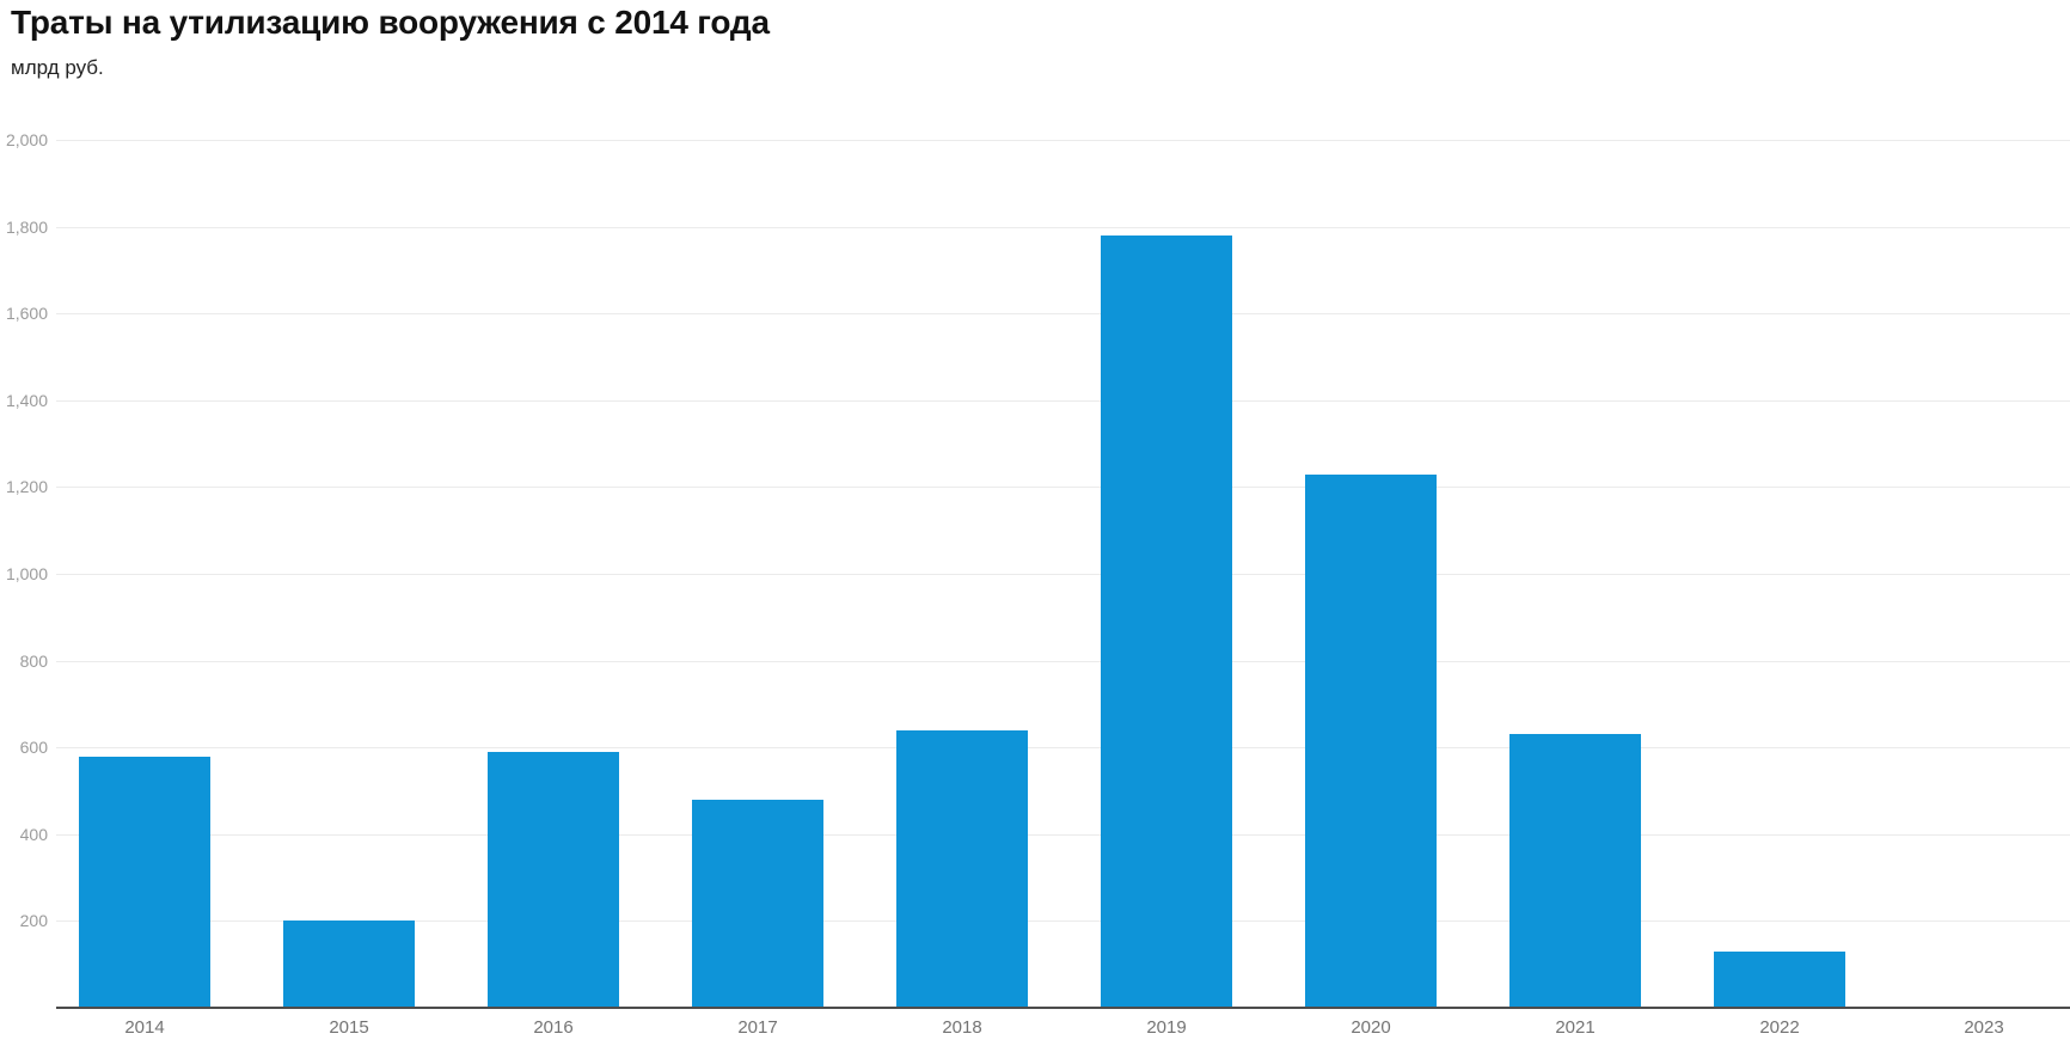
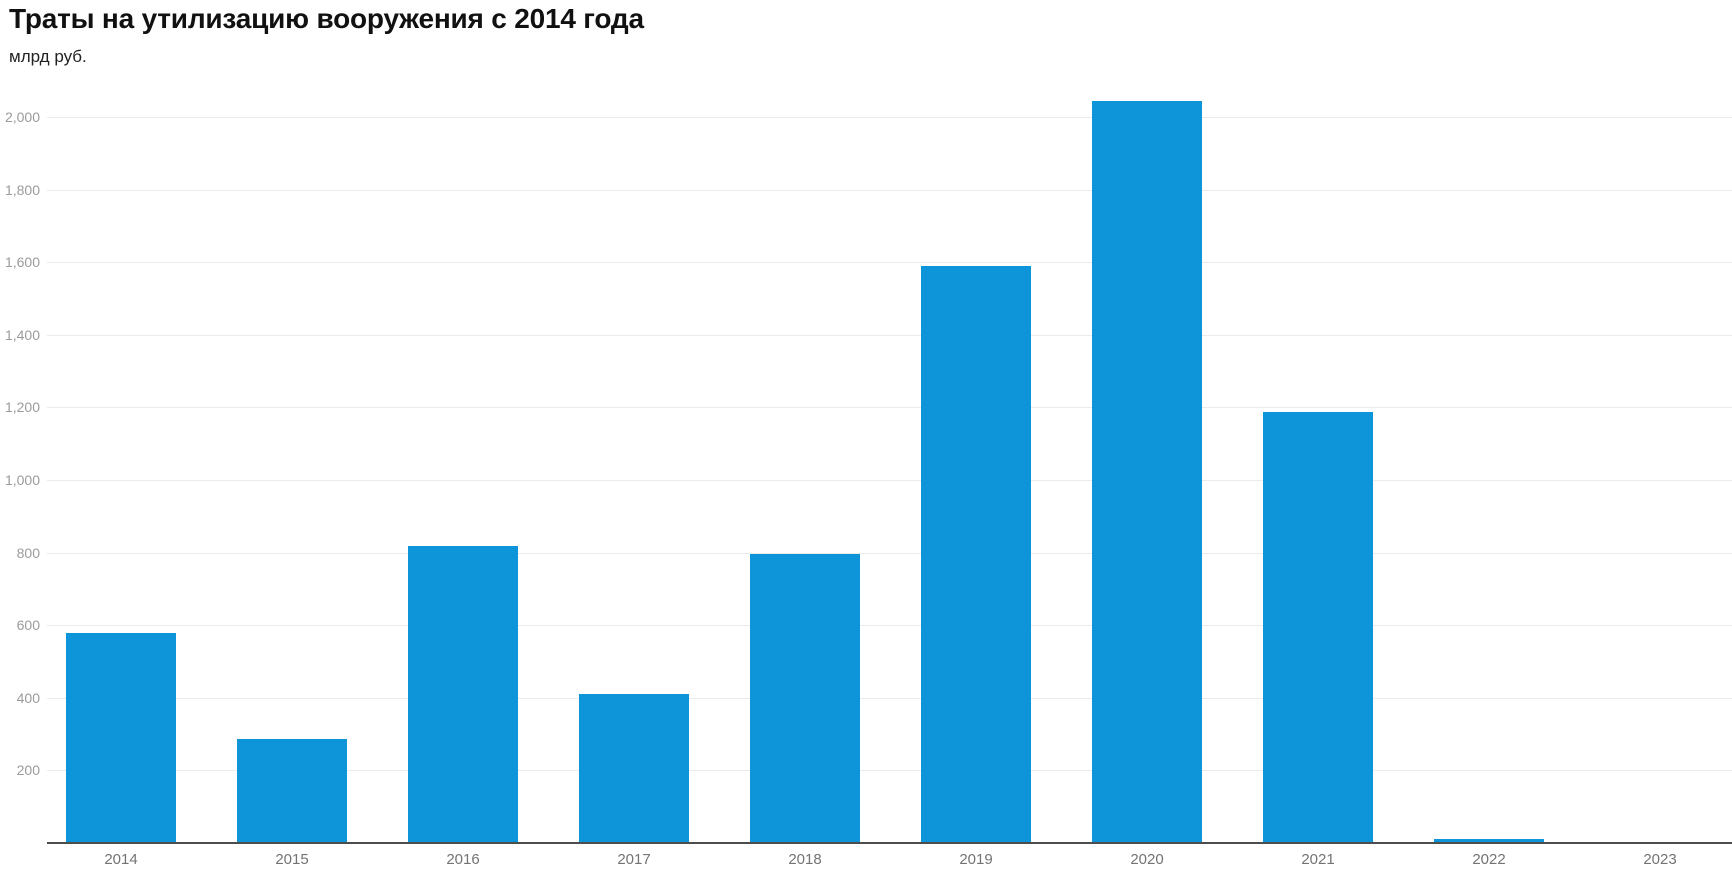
2015: 200 -> 290
2016: 590 -> 820
2017: 480 -> 410
2018: 640 -> 800
2019: 1780 -> 1590
2020: 1230 -> 2040
2021: 630 -> 1190
2022: 130 -> 10
